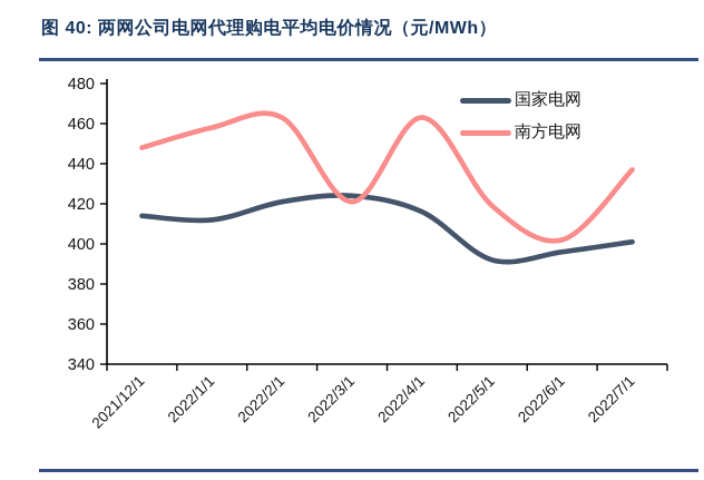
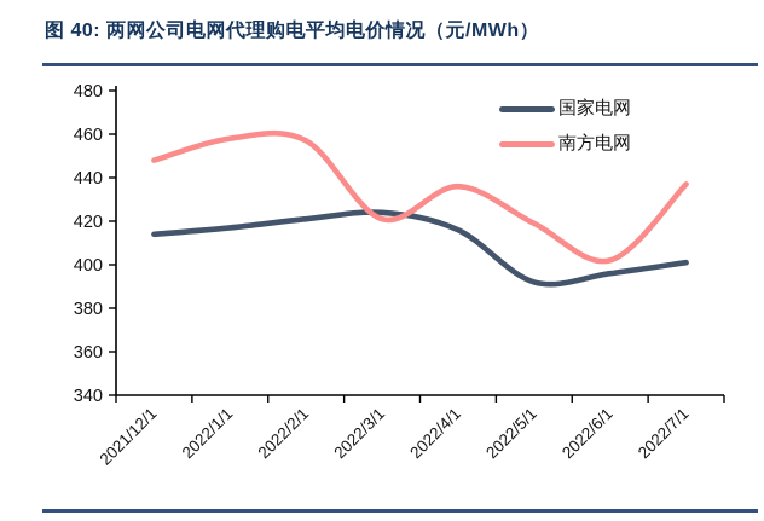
国家电网/2022/1/1: 412 -> 417
南方电网/2022/2/1: 463 -> 457
南方电网/2022/4/1: 463 -> 436
